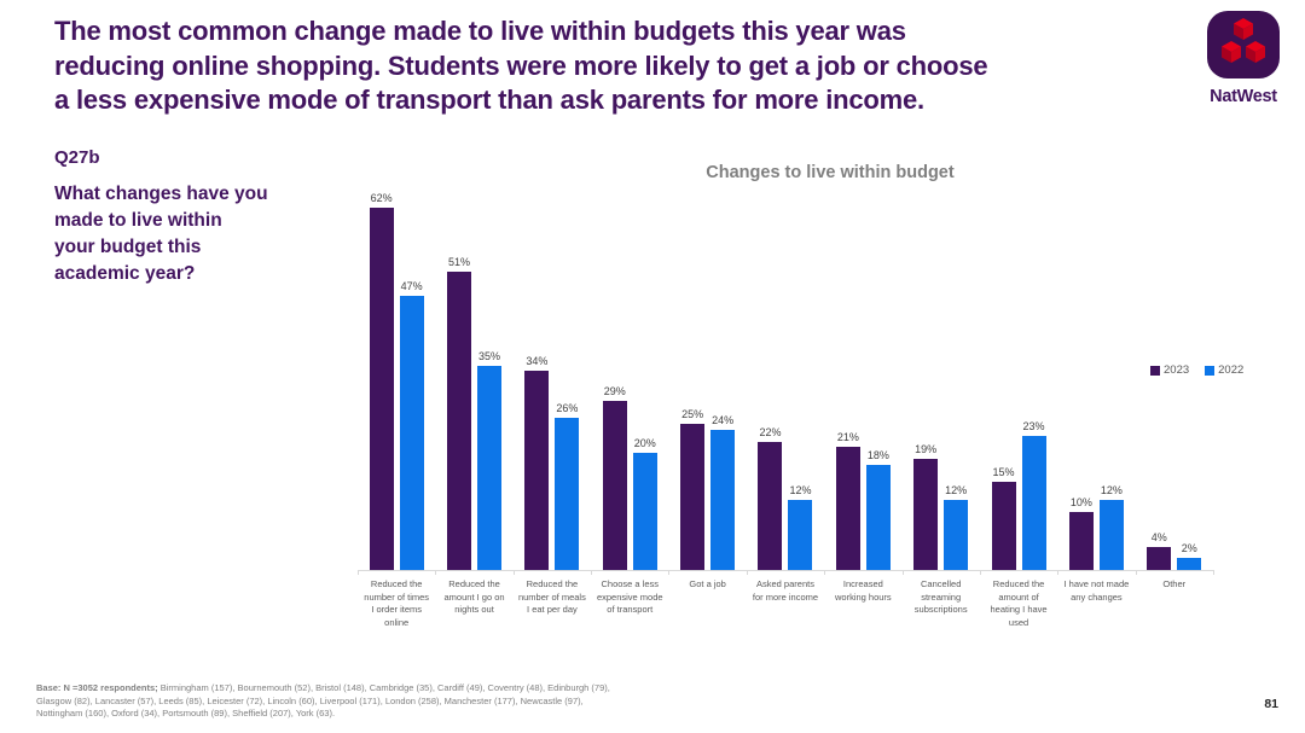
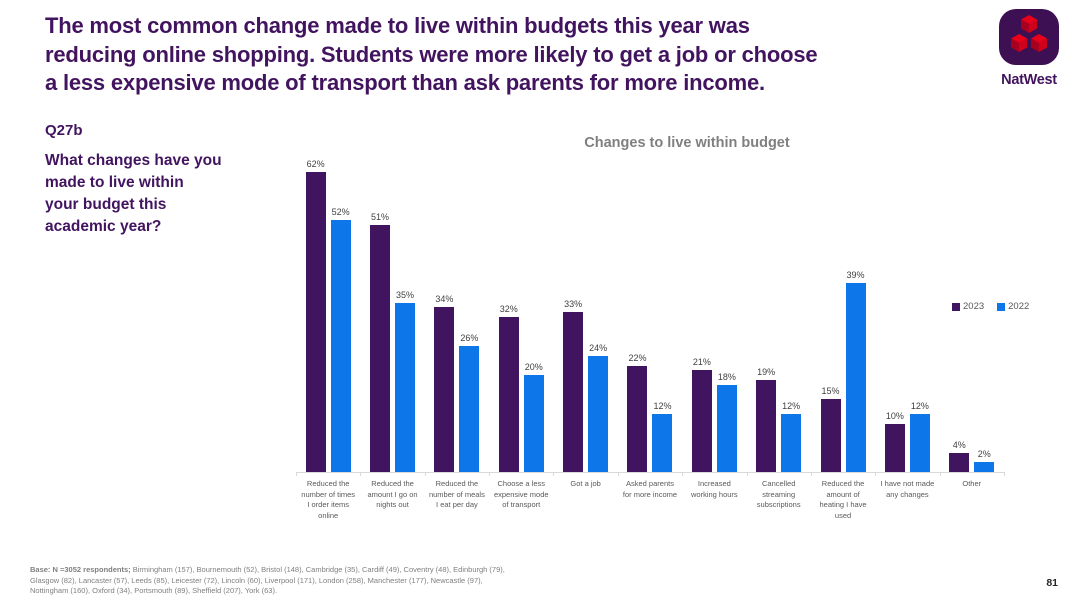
2022/Reduced the number of times I order items online: 47% -> 52%
2023/Choose a less expensive mode of transport: 29% -> 32%
2023/Got a job: 25% -> 33%
2022/Reduced the amount of heating I have used: 23% -> 39%
